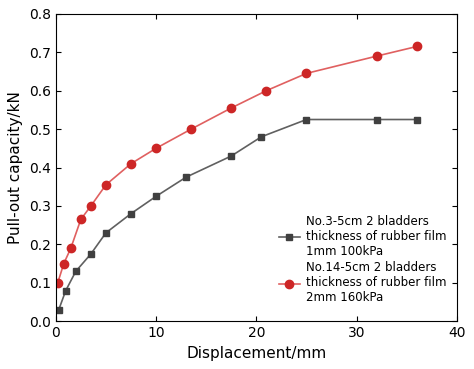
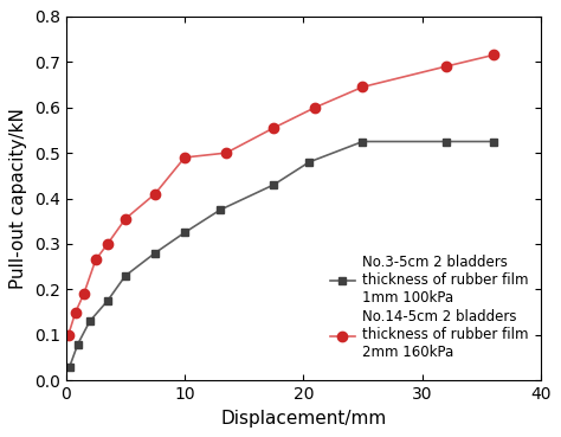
No.14-5cm 2 bladders thickness of rubber film 2mm 160kPa/10: 0.450 -> 0.490
